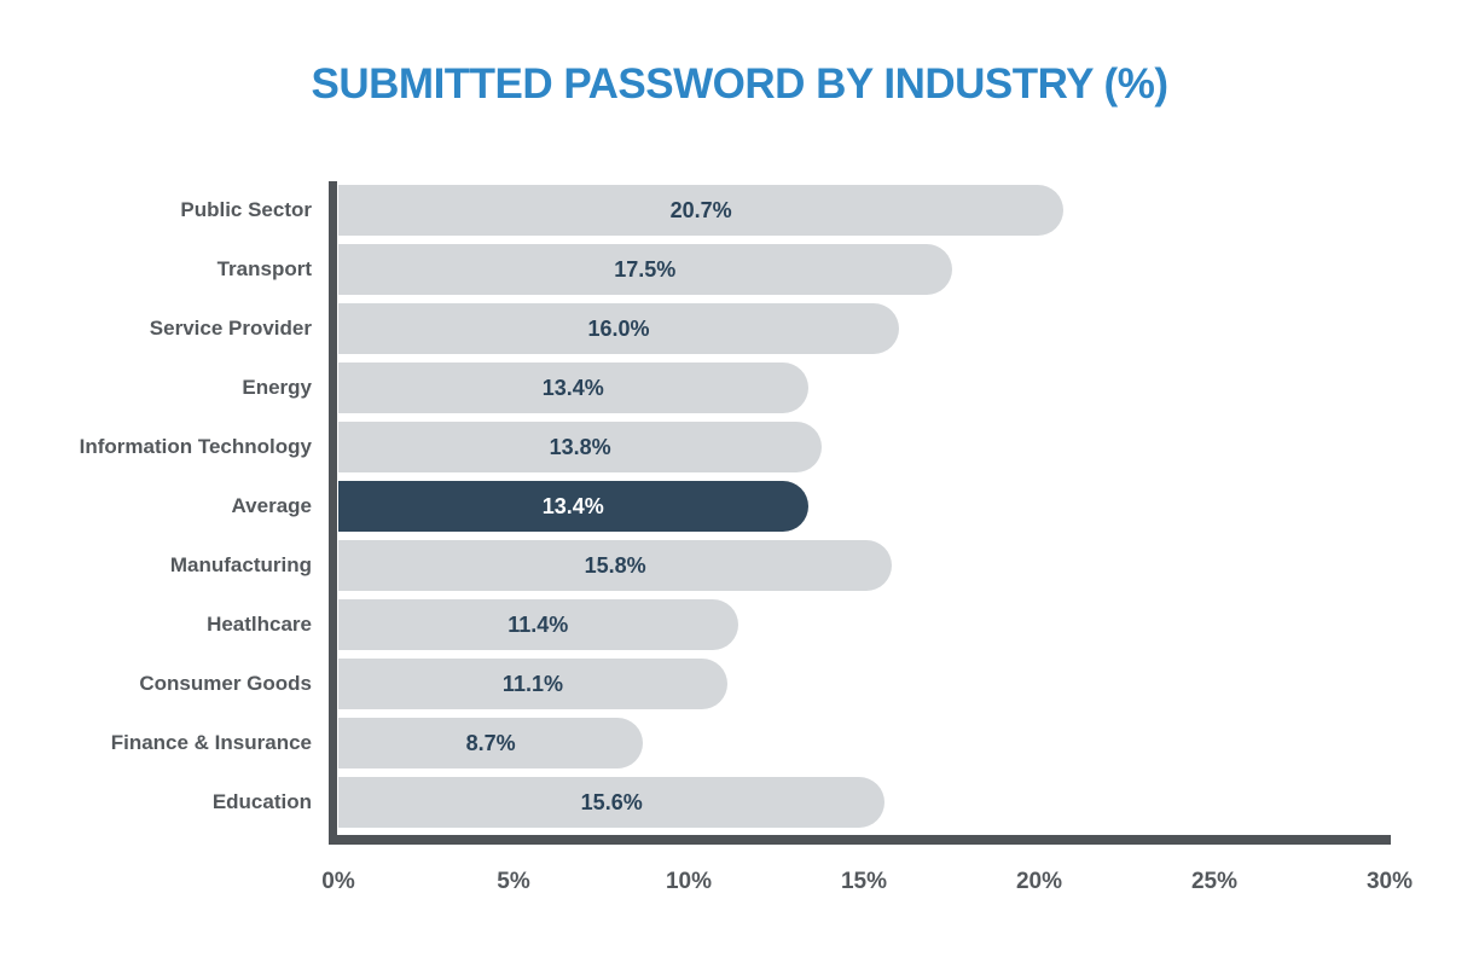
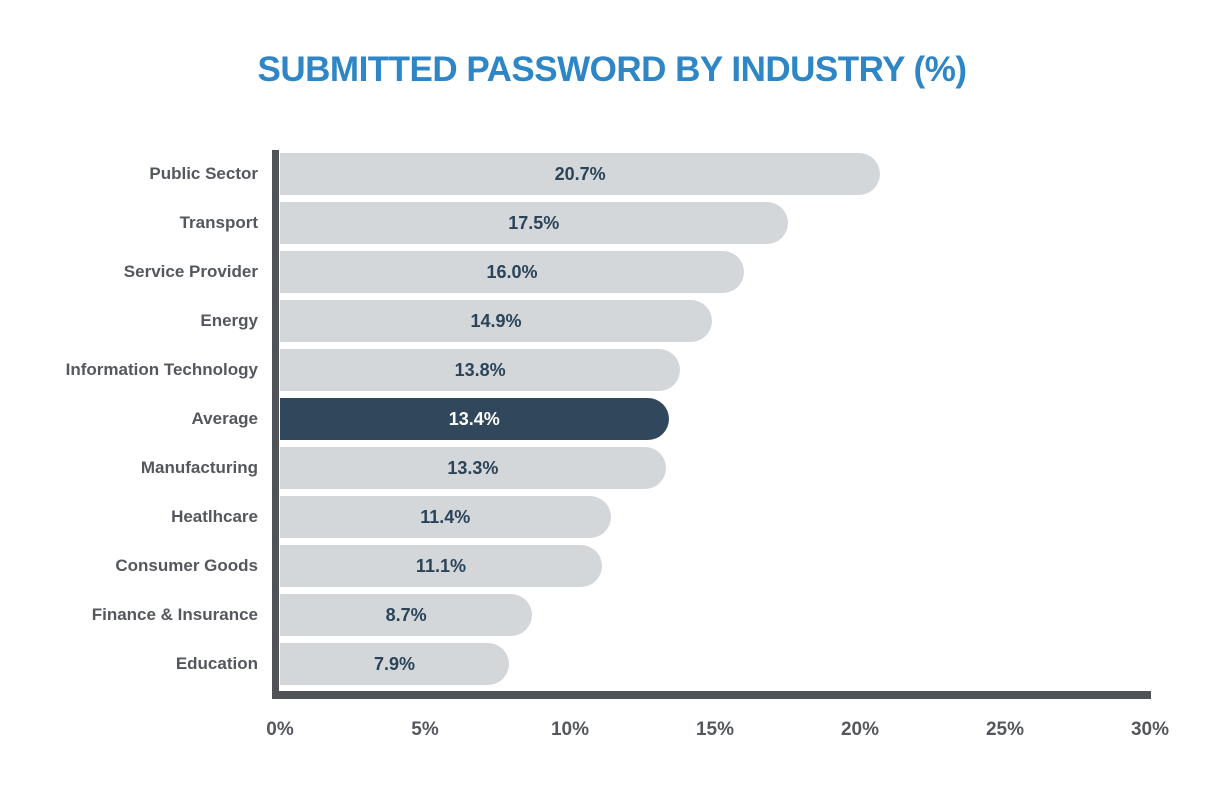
Energy: 13.4% -> 14.9%
Manufacturing: 15.8% -> 13.3%
Education: 15.6% -> 7.9%
